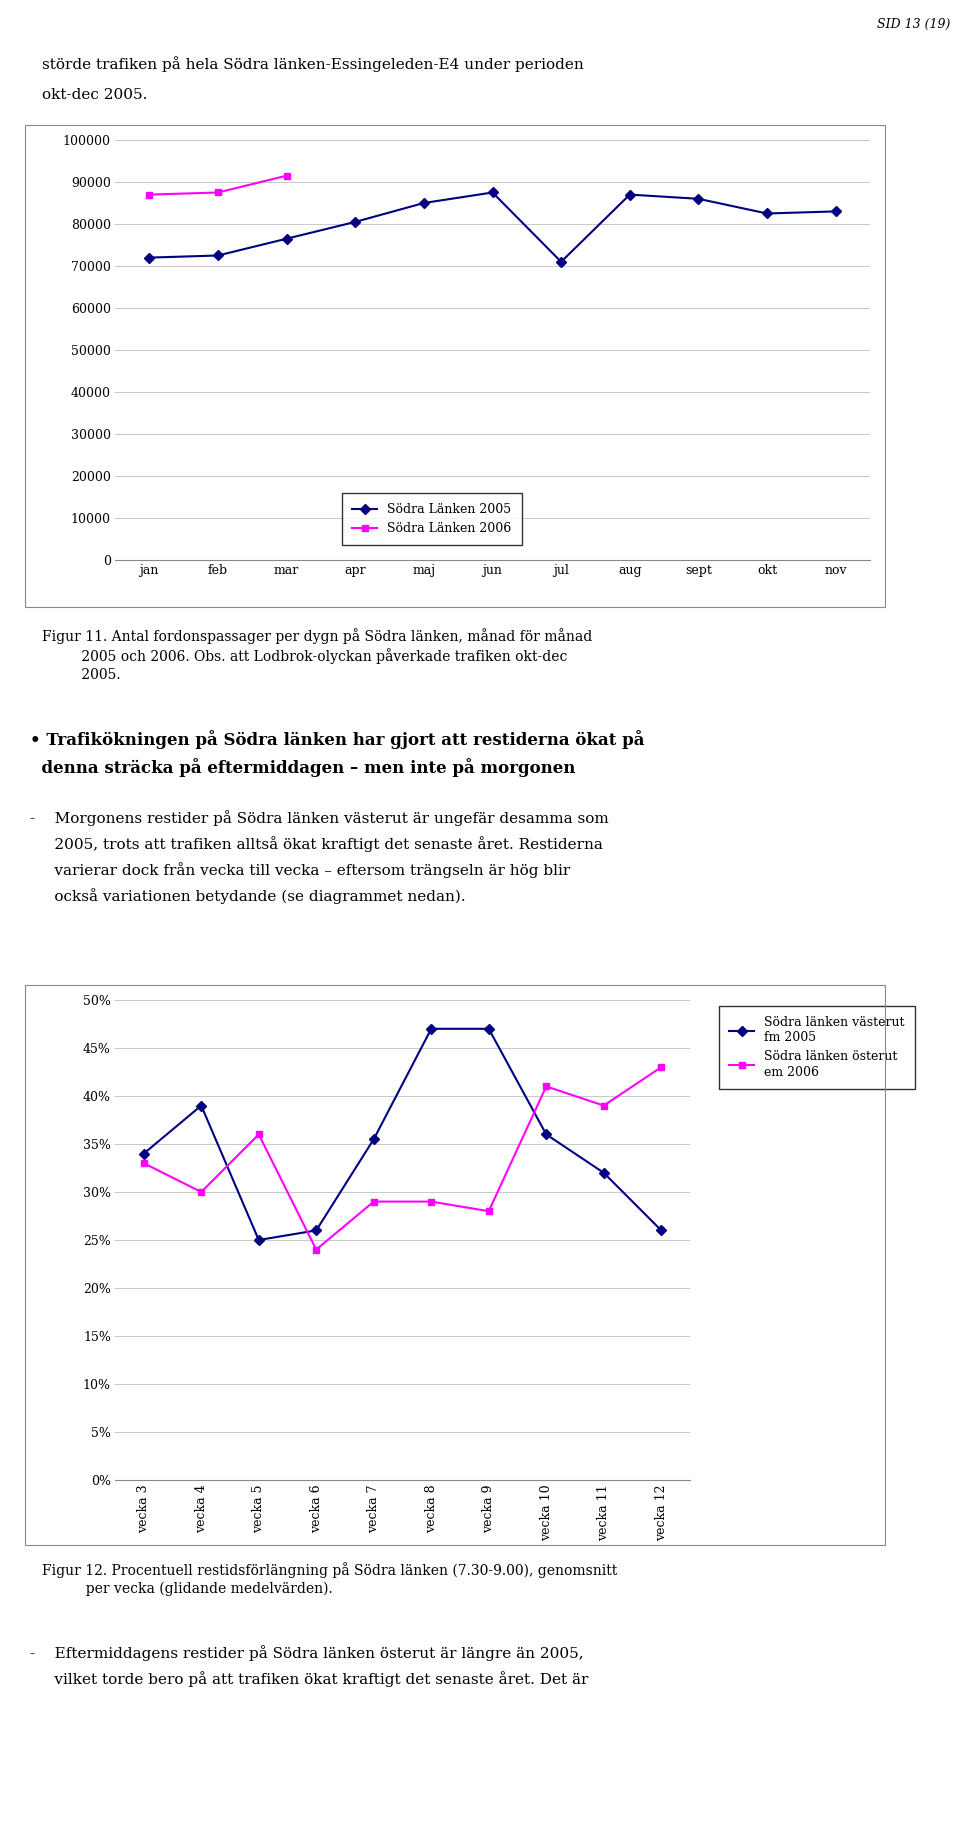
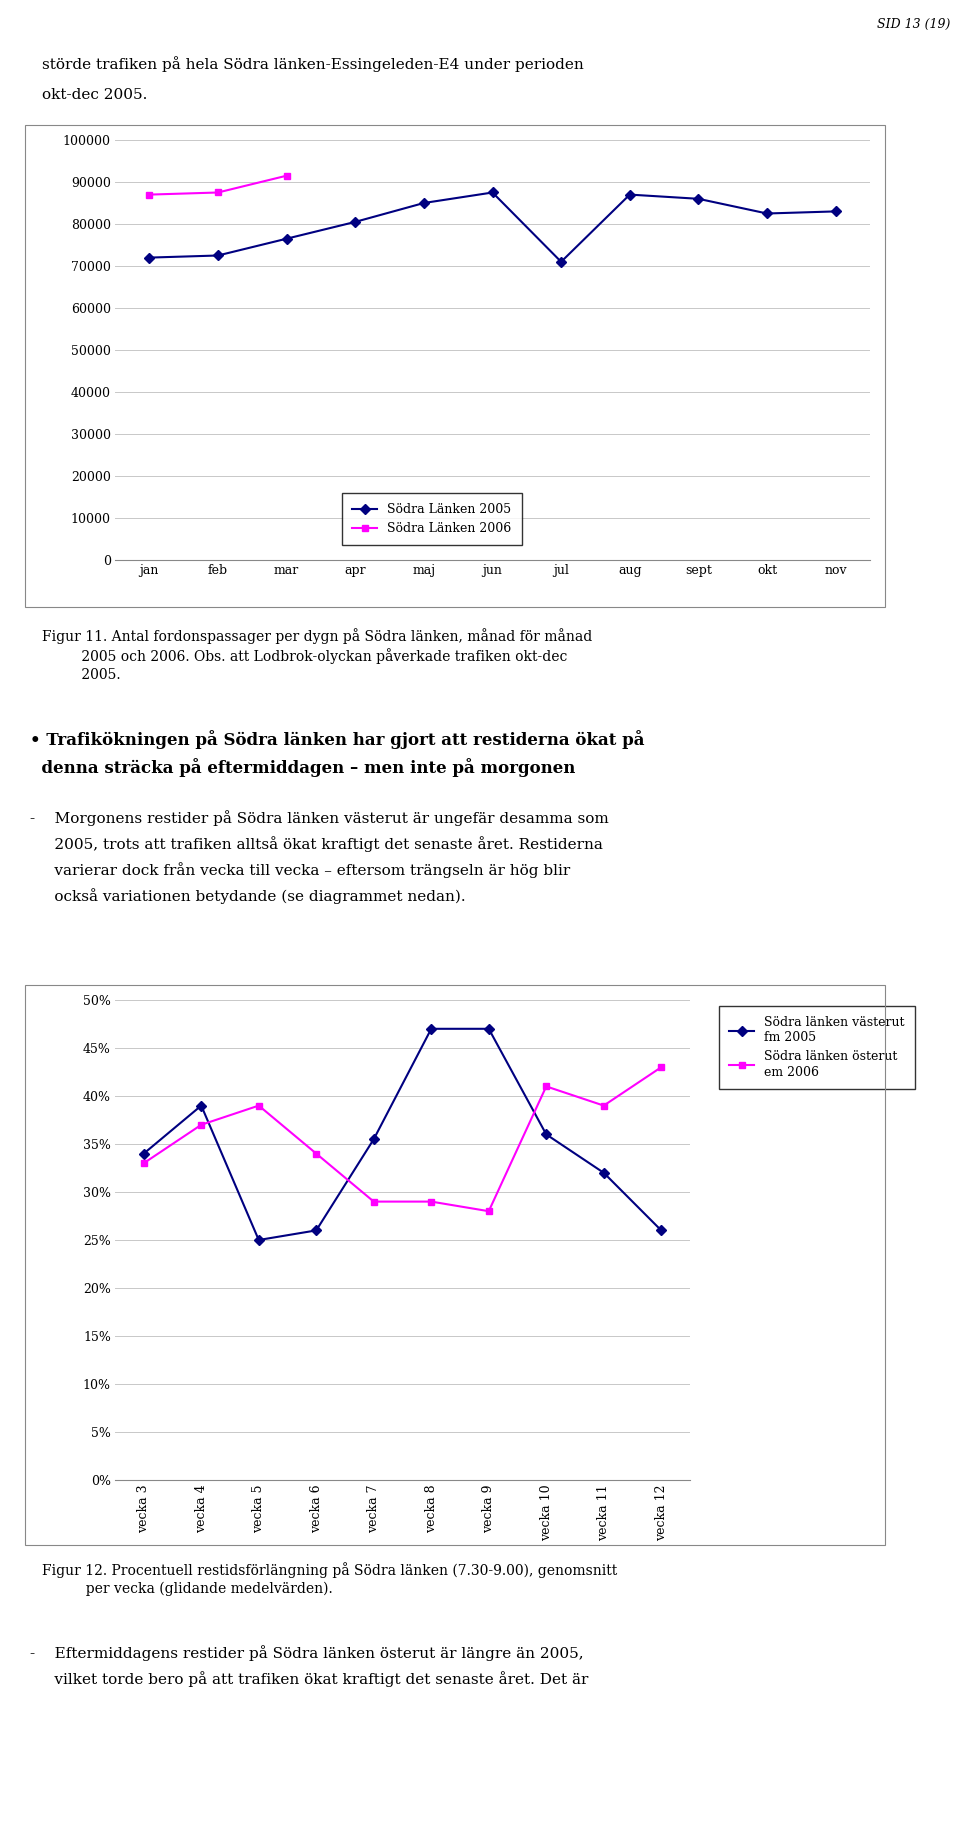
Södra länken österut em 2006/vecka 4: 30% -> 37%
Södra länken österut em 2006/vecka 5: 36% -> 39%
Södra länken österut em 2006/vecka 6: 24% -> 34%
